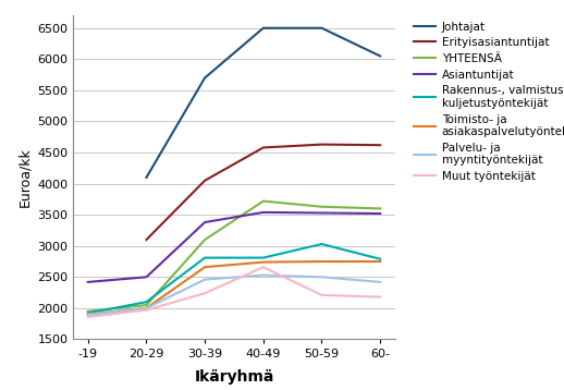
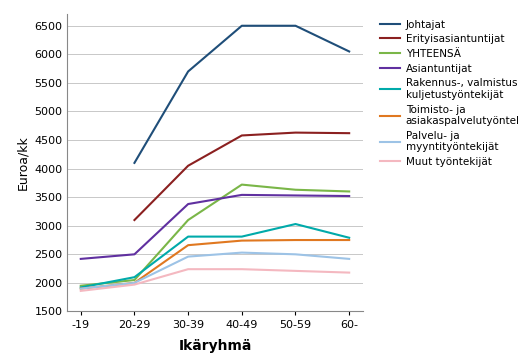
Muut työntekijät/40-49: 2660 -> 2240
